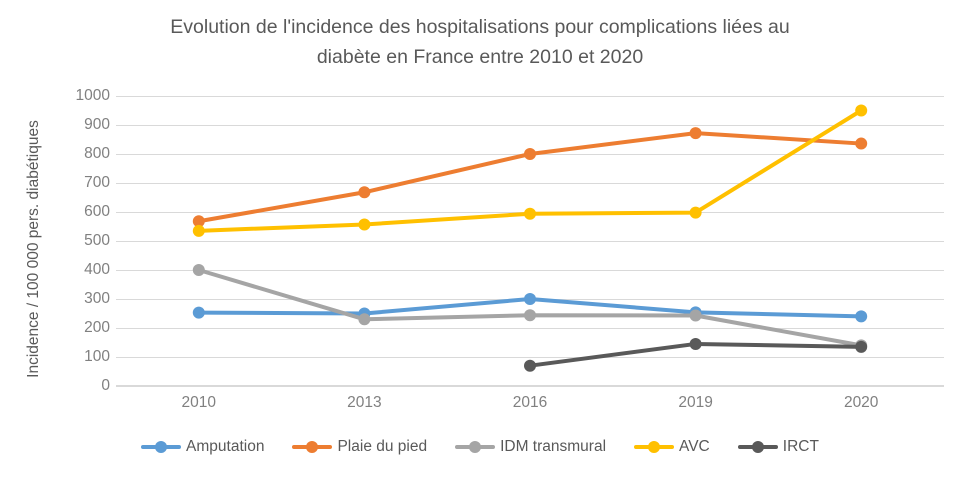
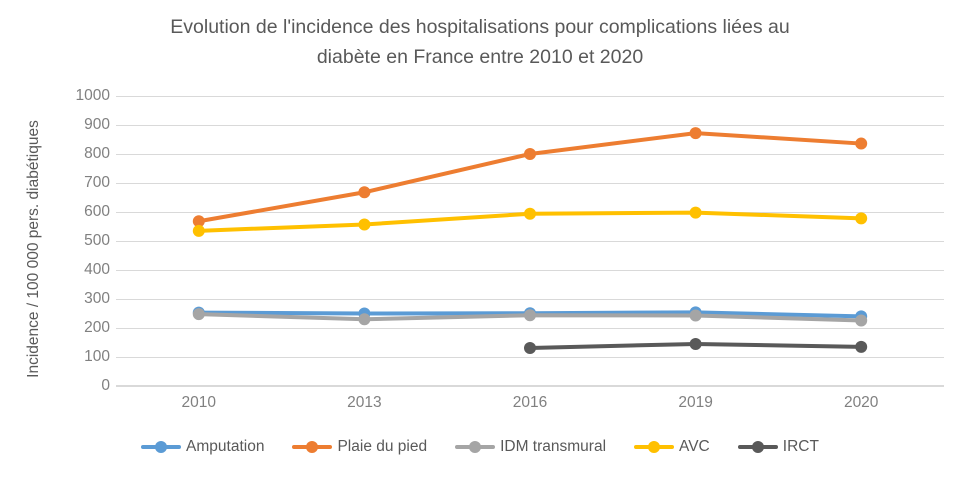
IDM transmural/2010: 400 -> 250
Amputation/2016: 300 -> 250
IRCT/2016: 70 -> 130
IDM transmural/2020: 140 -> 230
AVC/2020: 950 -> 580
